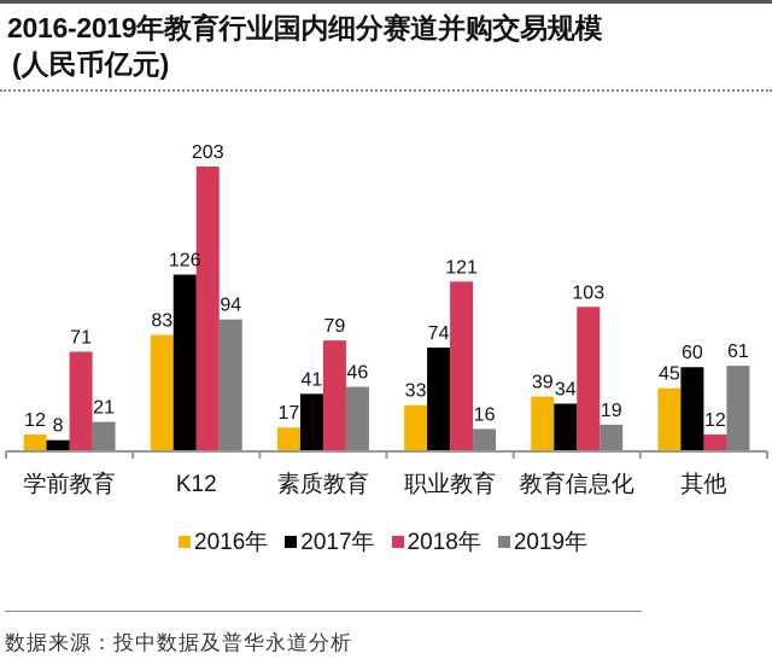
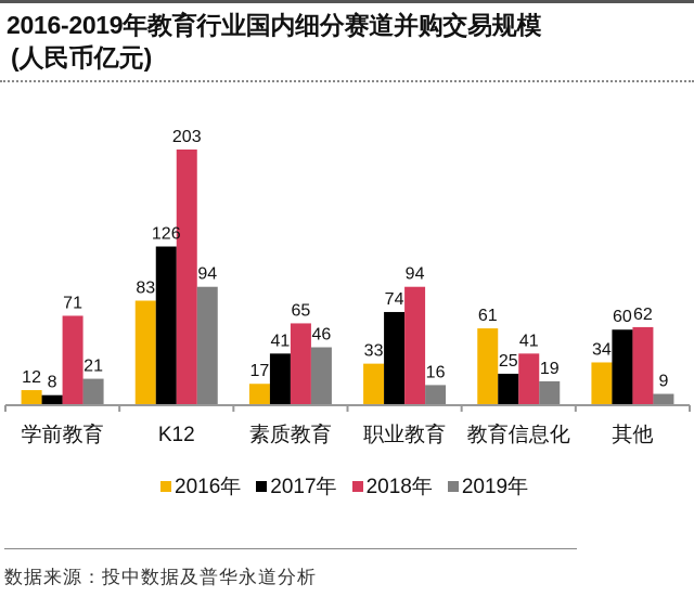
2018年/素质教育: 79 -> 65
2018年/职业教育: 121 -> 94
2016年/教育信息化: 39 -> 61
2017年/教育信息化: 34 -> 25
2018年/教育信息化: 103 -> 41
2016年/其他: 45 -> 34
2018年/其他: 12 -> 62
2019年/其他: 61 -> 9
